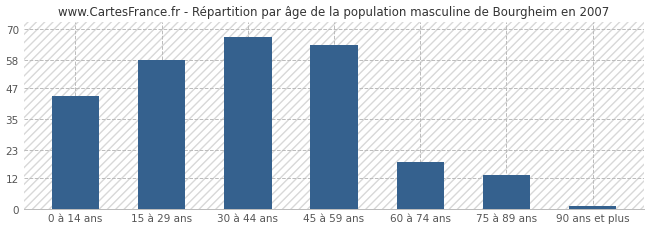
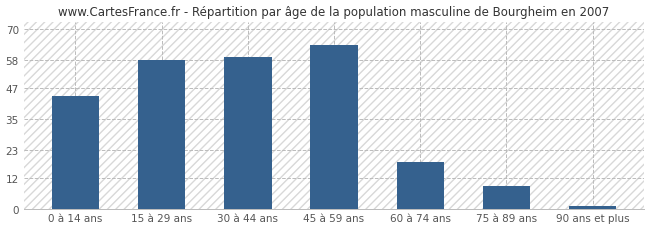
30 à 44 ans: 67 -> 59
75 à 89 ans: 13 -> 9
